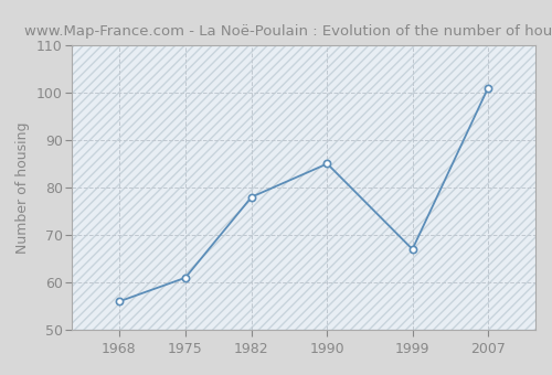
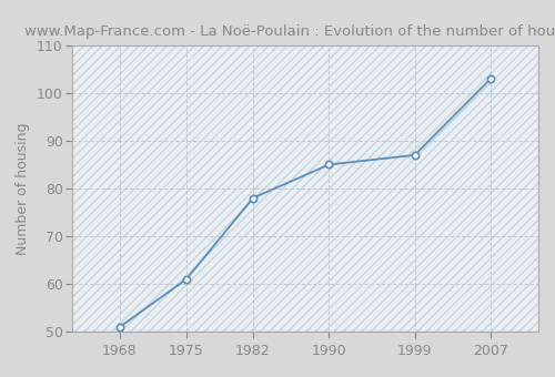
1968: 56 -> 51
1999: 67 -> 87
2007: 101 -> 103
